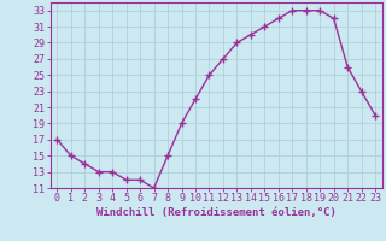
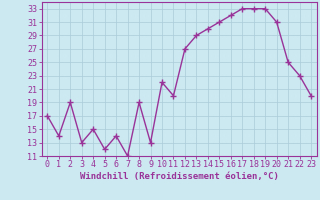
1: 15 -> 14
2: 14 -> 19
4: 13 -> 15
6: 12 -> 14
8: 15 -> 19
9: 19 -> 13
11: 25 -> 20
20: 32 -> 31
21: 26 -> 25
